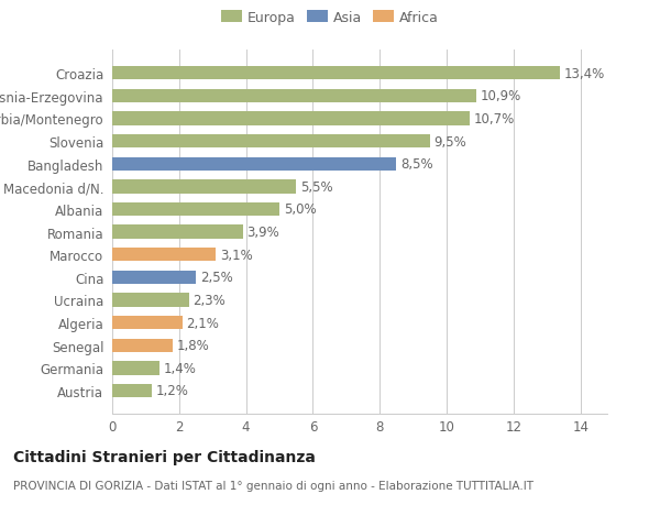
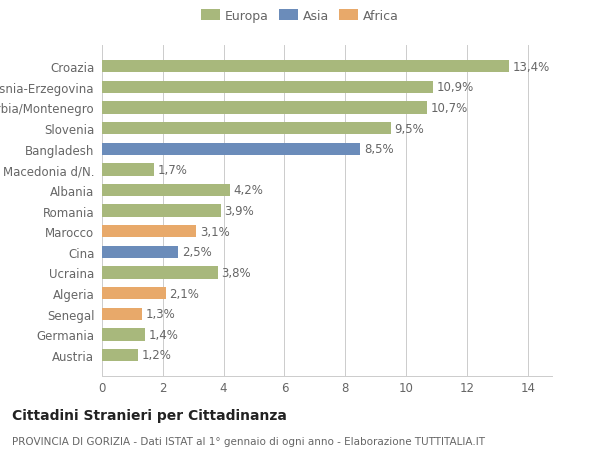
Macedonia d/N.: 5,5% -> 1,7%
Albania: 5,0% -> 4,2%
Ucraina: 2,3% -> 3,8%
Senegal: 1,8% -> 1,3%
